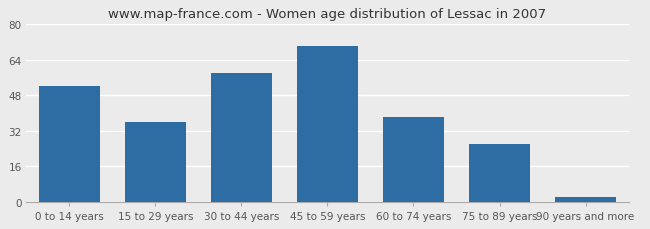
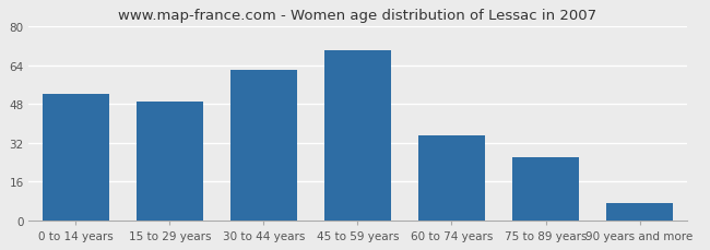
15 to 29 years: 36 -> 49
30 to 44 years: 58 -> 62
60 to 74 years: 38 -> 35
90 years and more: 2 -> 7
